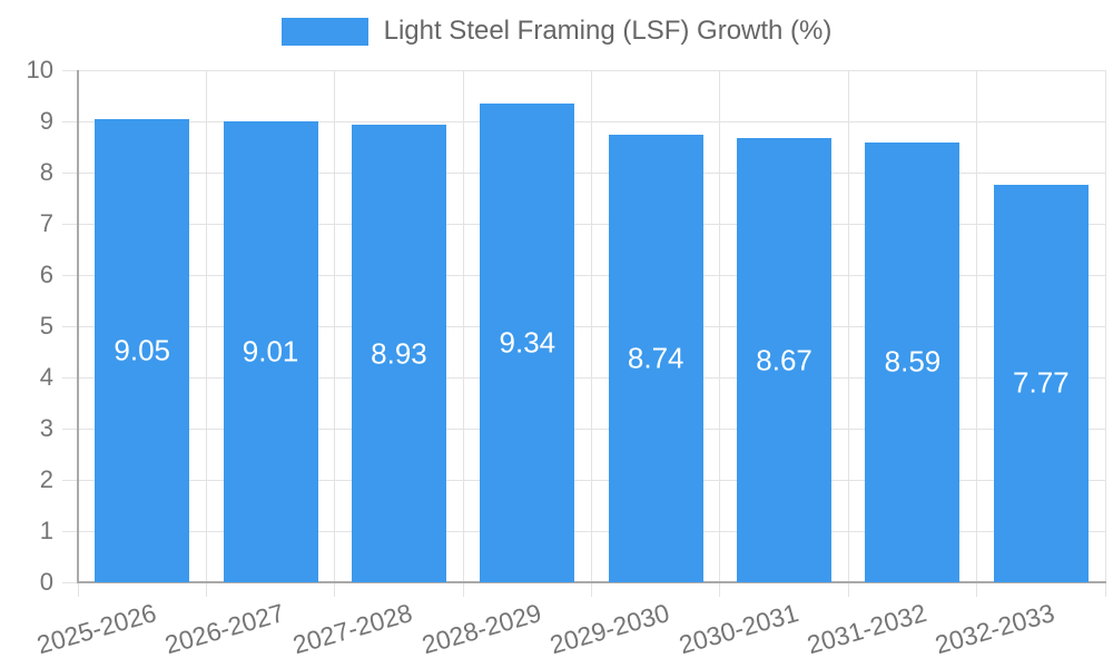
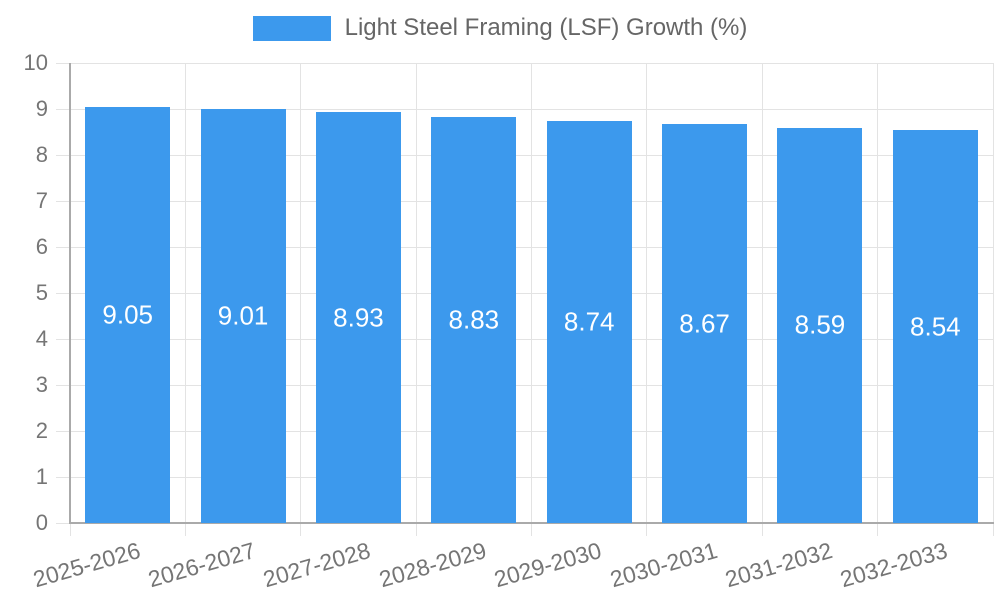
2028-2029: 9.34 -> 8.83
2032-2033: 7.77 -> 8.54
